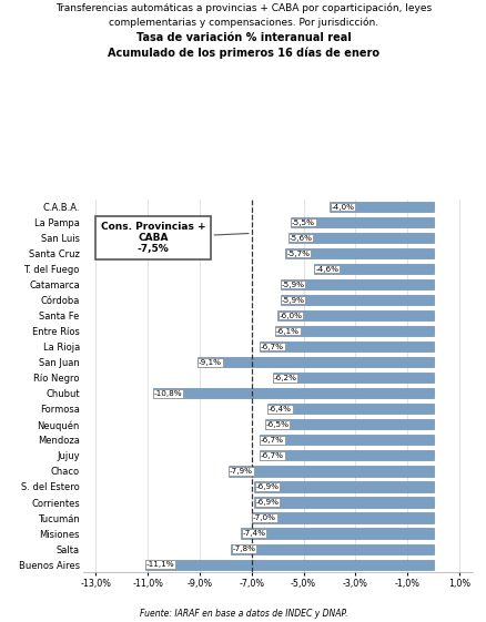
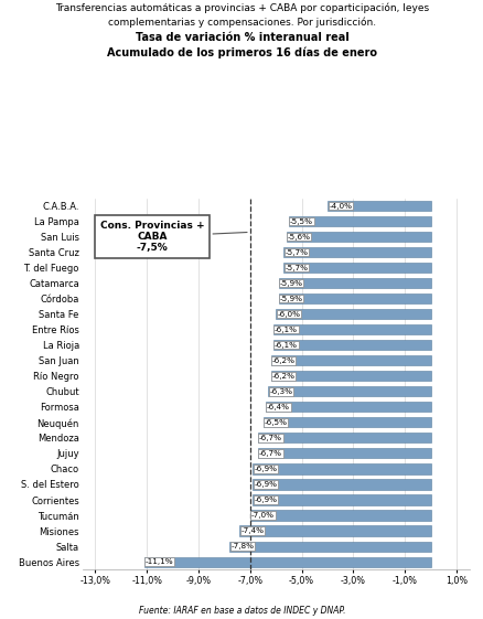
T. del Fuego: -4,6% -> -5,7%
La Rioja: -6,7% -> -6,1%
San Juan: -9,1% -> -6,2%
Chubut: -10,8% -> -6,3%
Chaco: -7,9% -> -6,9%
